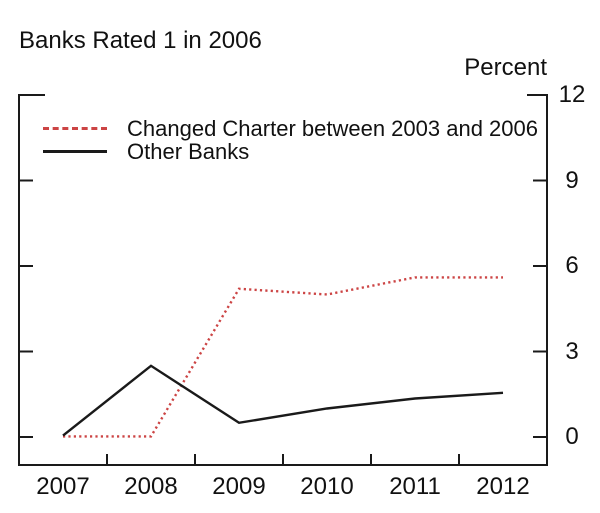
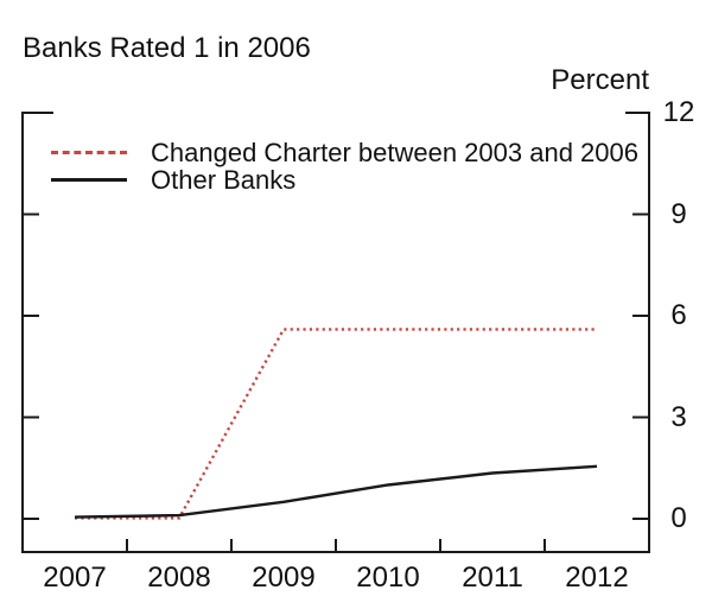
Other Banks/2008: 2.5 -> 0.1
Changed Charter between 2003 and 2006/2009: 5.2 -> 5.6
Changed Charter between 2003 and 2006/2010: 5.0 -> 5.6
